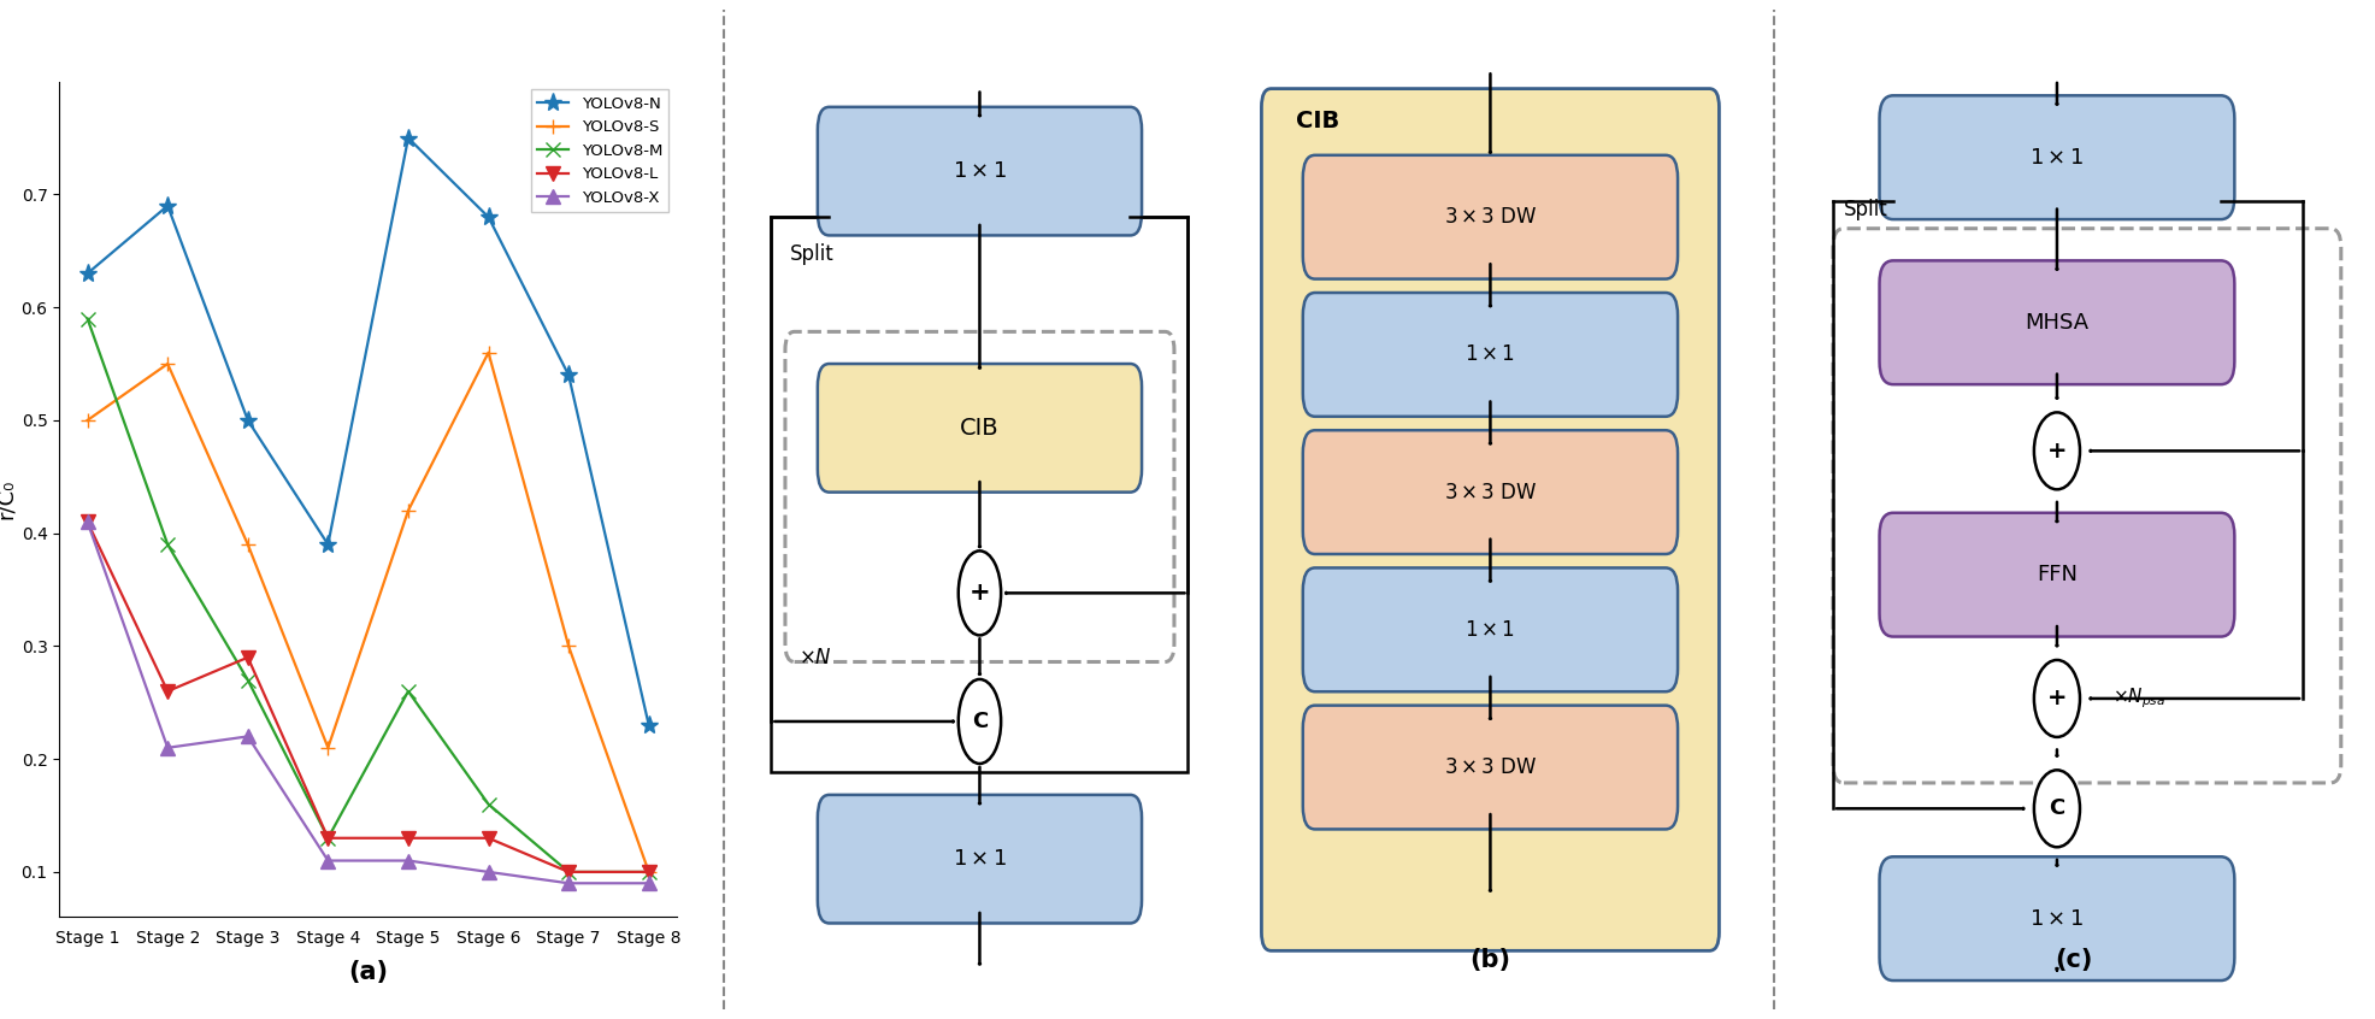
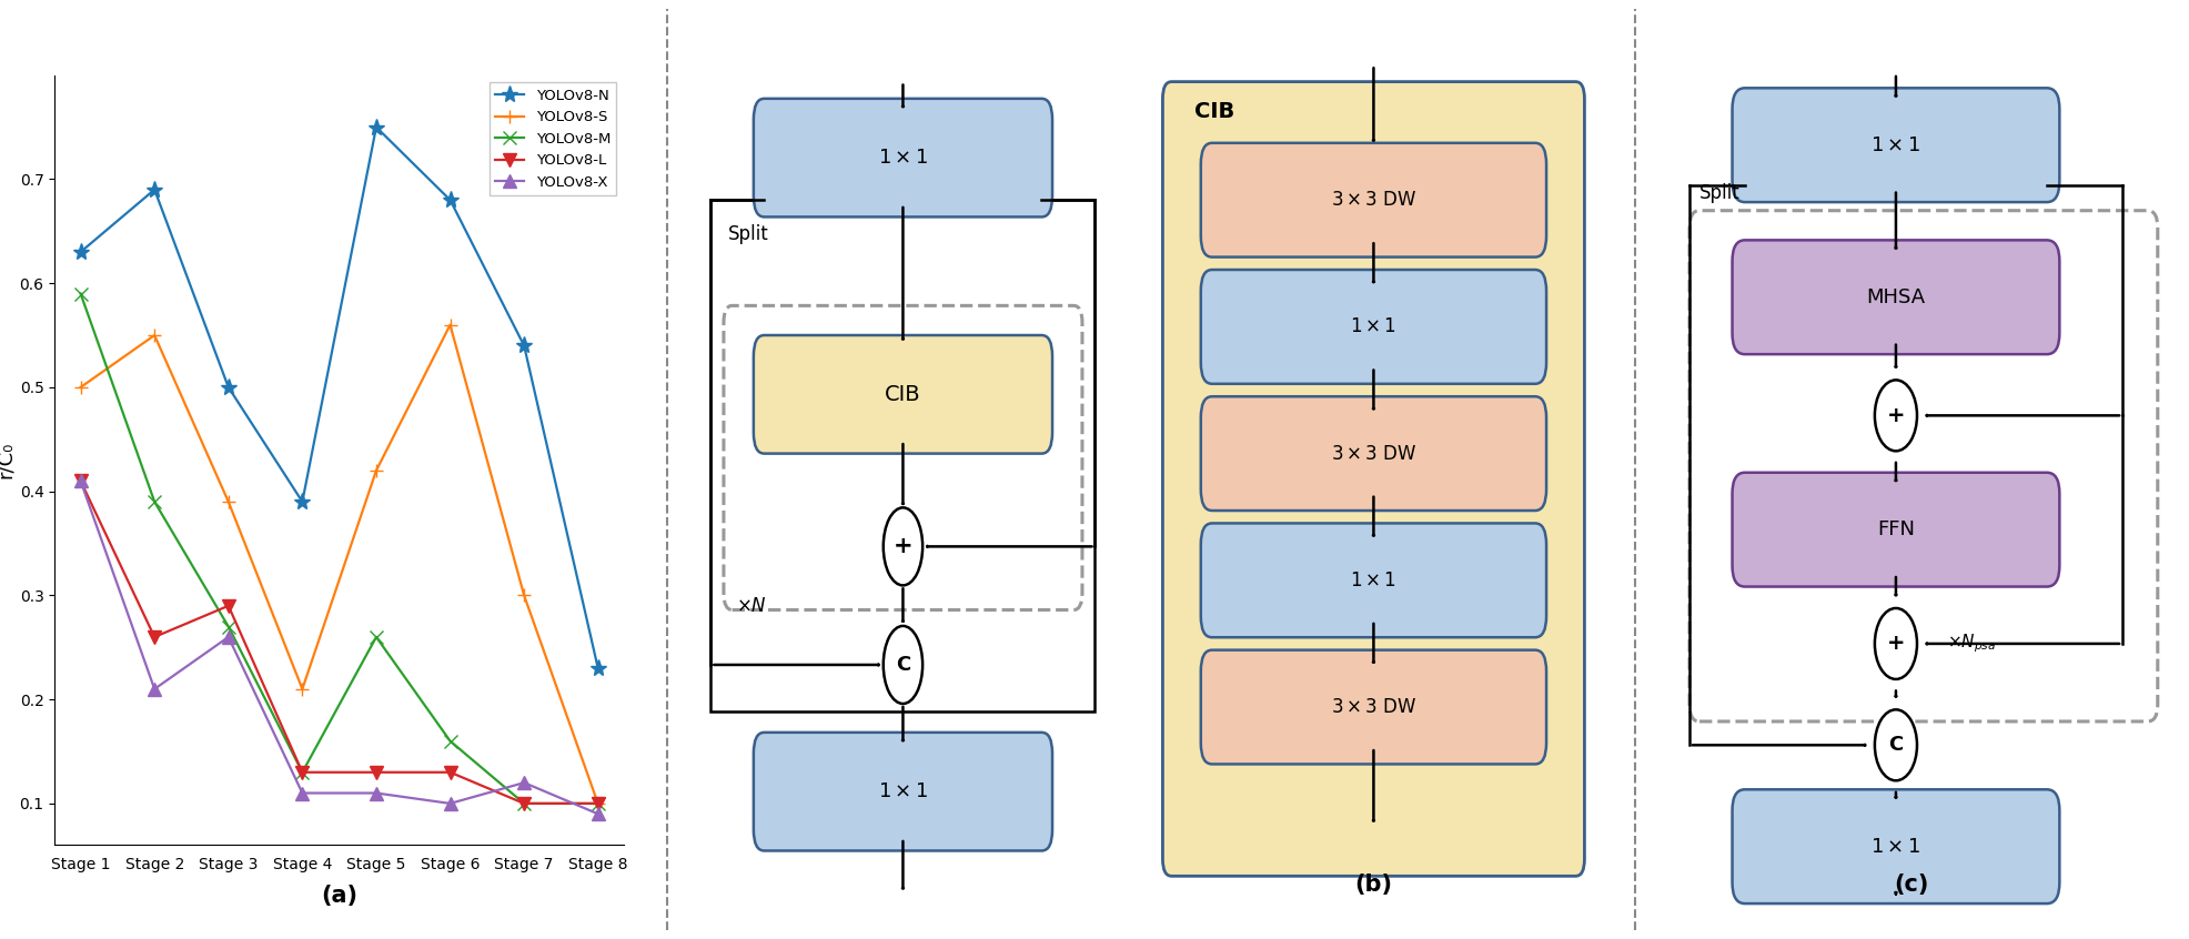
YOLOv8-X/Stage 3: 0.22 -> 0.26
YOLOv8-X/Stage 7: 0.09 -> 0.12
